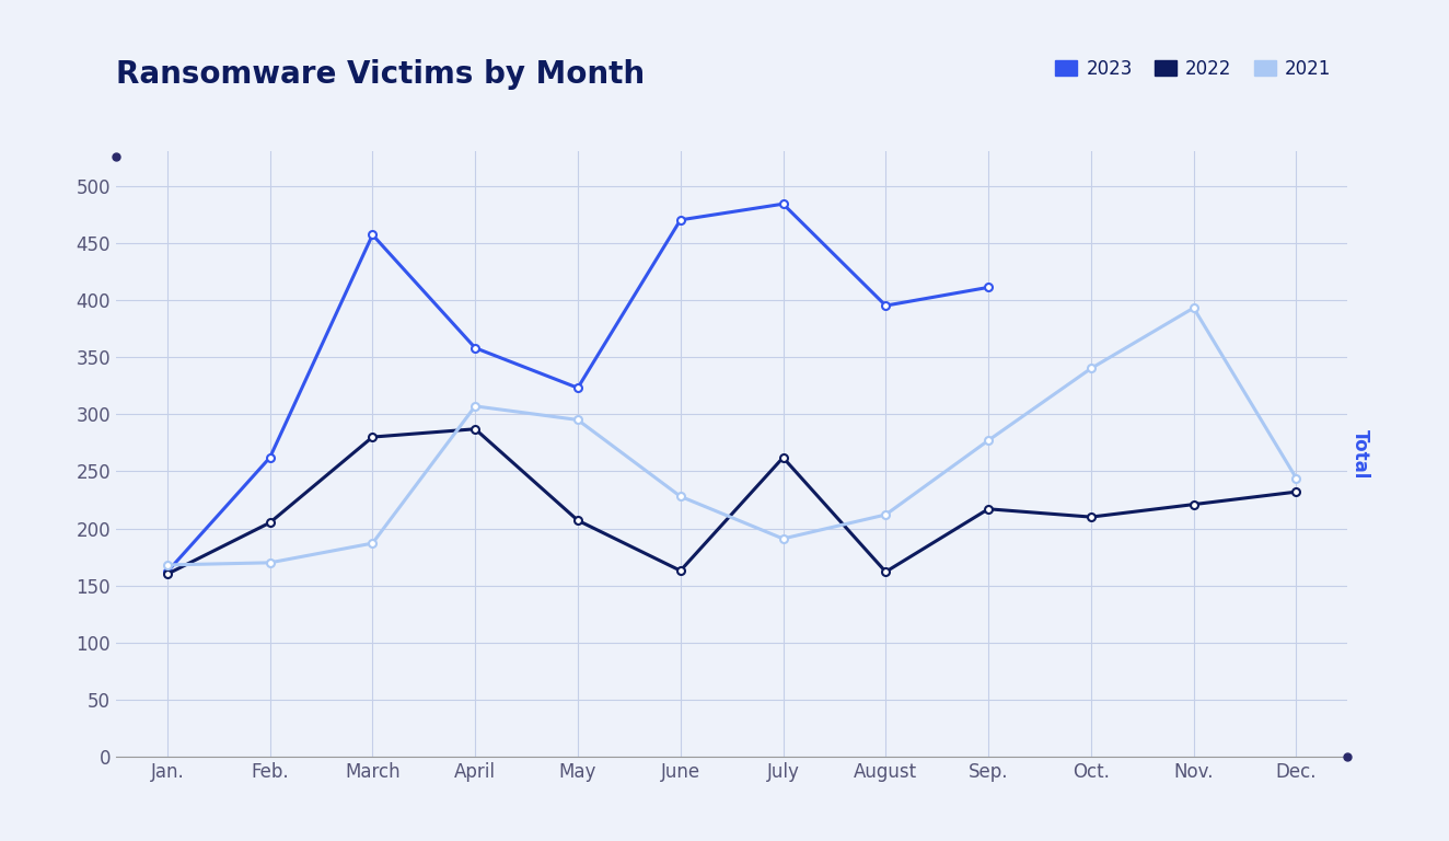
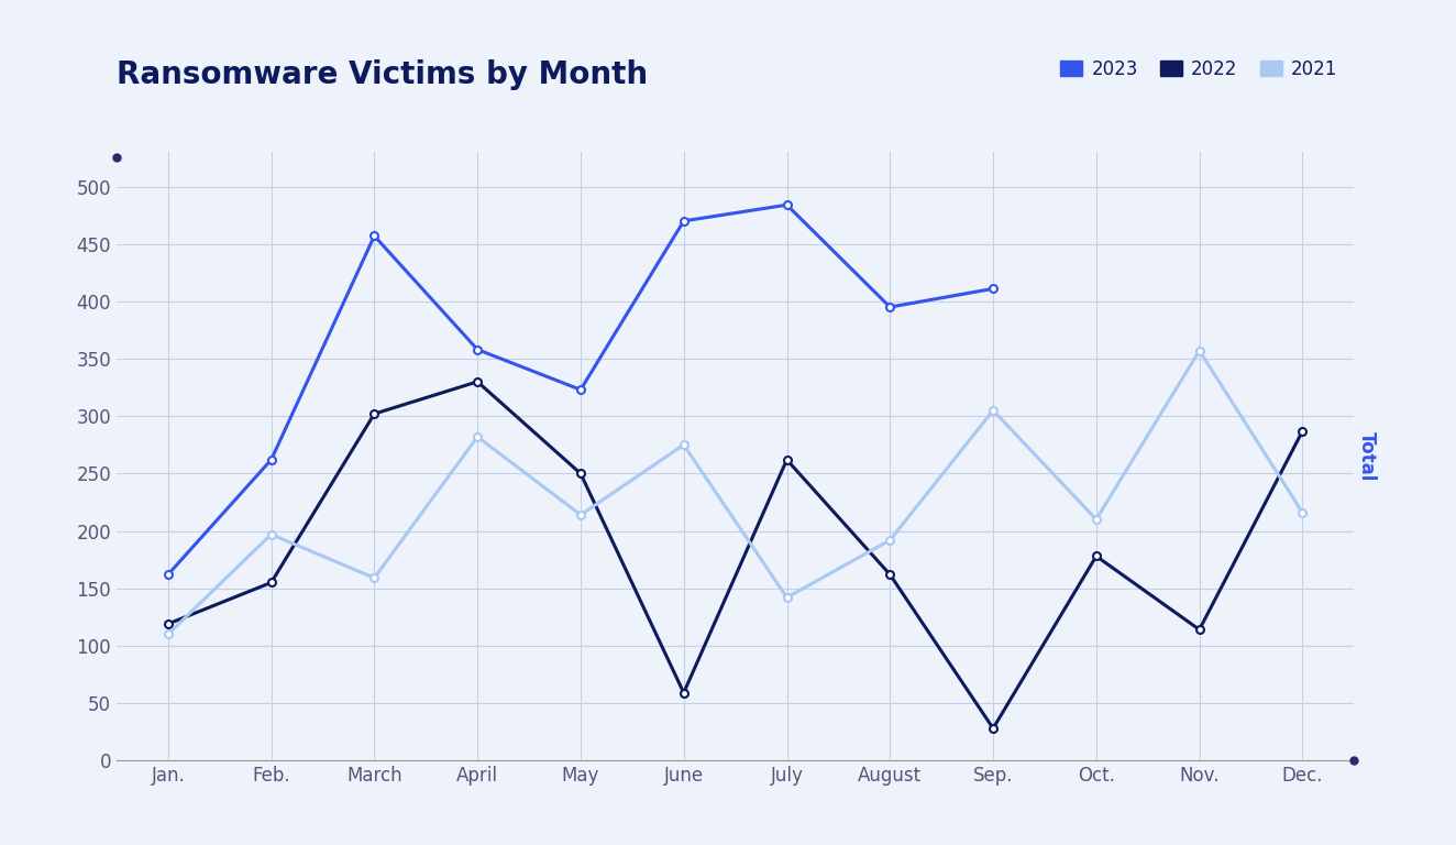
2022/Jan.: 160 -> 119
2021/Jan.: 168 -> 110
2022/Feb.: 205 -> 155
2021/Feb.: 170 -> 197
2022/March: 280 -> 302
2021/March: 187 -> 159
2022/April: 287 -> 330
2021/April: 307 -> 282
2022/May: 207 -> 250
2021/May: 295 -> 214
2022/June: 163 -> 59
2021/June: 228 -> 275
2021/July: 191 -> 142
2021/August: 212 -> 192
2022/Sep.: 217 -> 28
2021/Sep.: 277 -> 305
2022/Oct.: 210 -> 178
2021/Oct.: 340 -> 210
2022/Nov.: 221 -> 114
2021/Nov.: 393 -> 357
2022/Dec.: 232 -> 287
2021/Dec.: 244 -> 216
